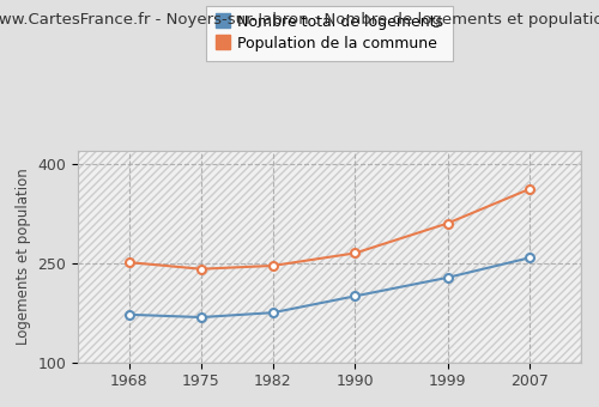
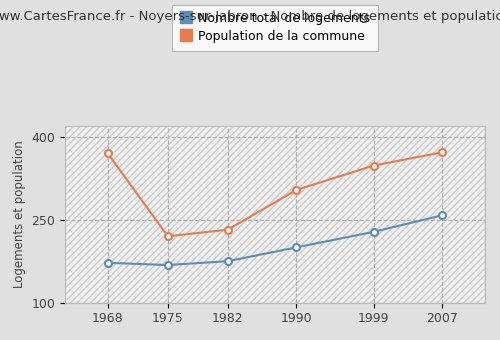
Population de la commune/1968: 251 -> 370
Population de la commune/1975: 241 -> 220
Population de la commune/1982: 246 -> 232
Population de la commune/1990: 265 -> 304
Population de la commune/1999: 310 -> 348
Population de la commune/2007: 362 -> 372
